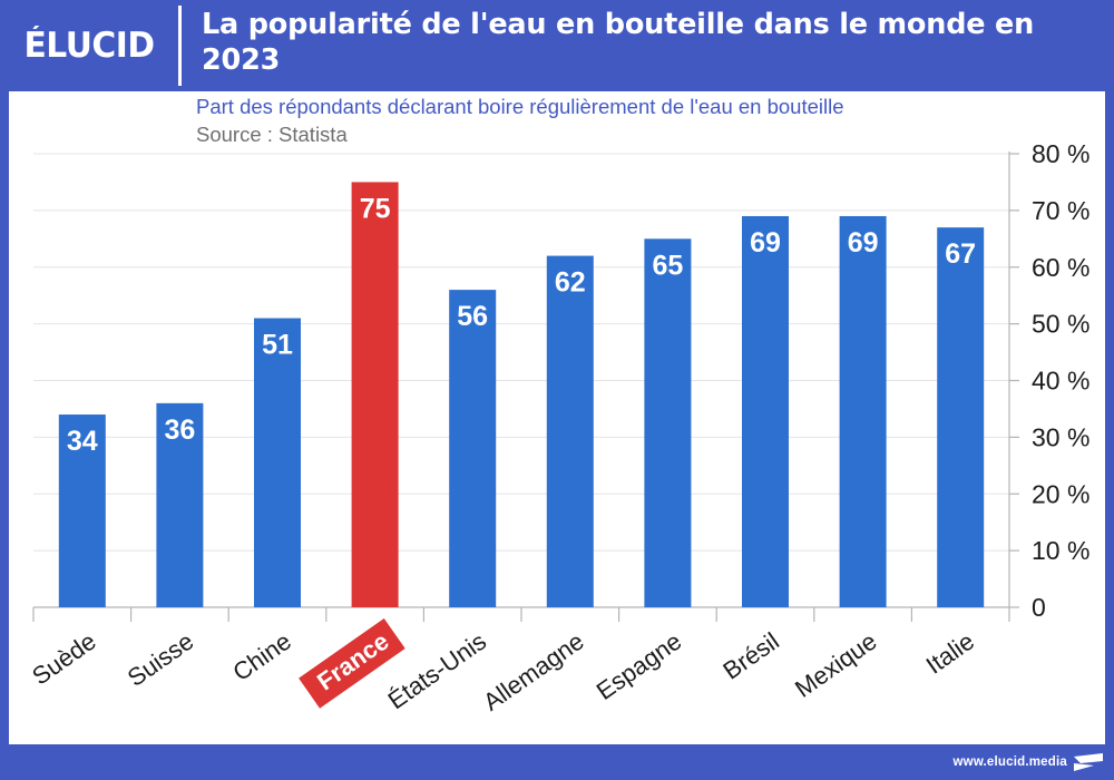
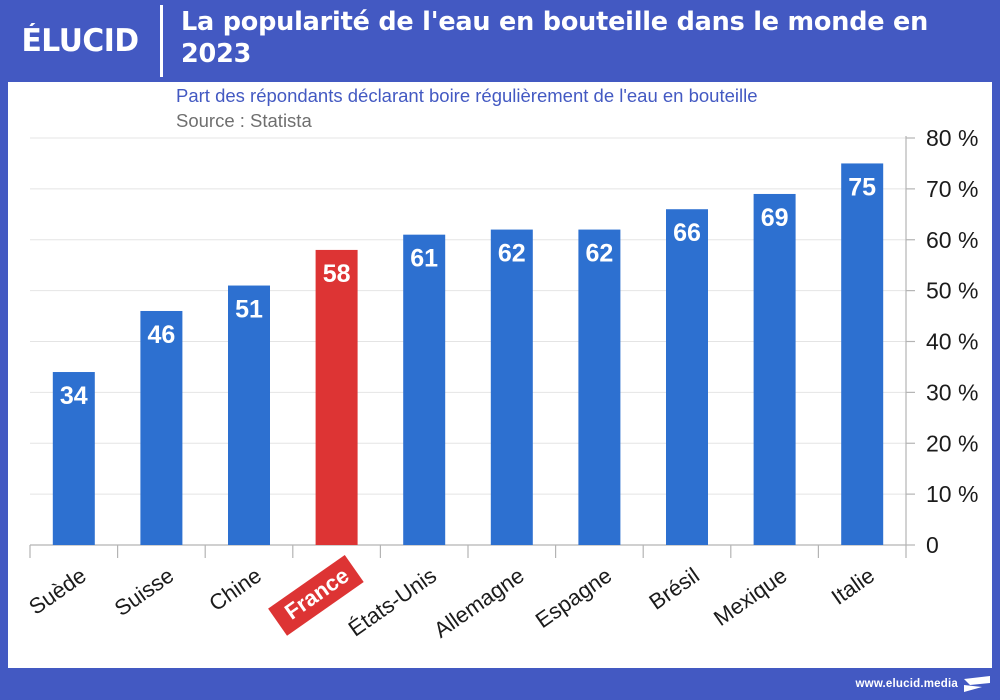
Suisse: 36 -> 46
France: 75 -> 58
États-Unis: 56 -> 61
Espagne: 65 -> 62
Brésil: 69 -> 66
Italie: 67 -> 75
